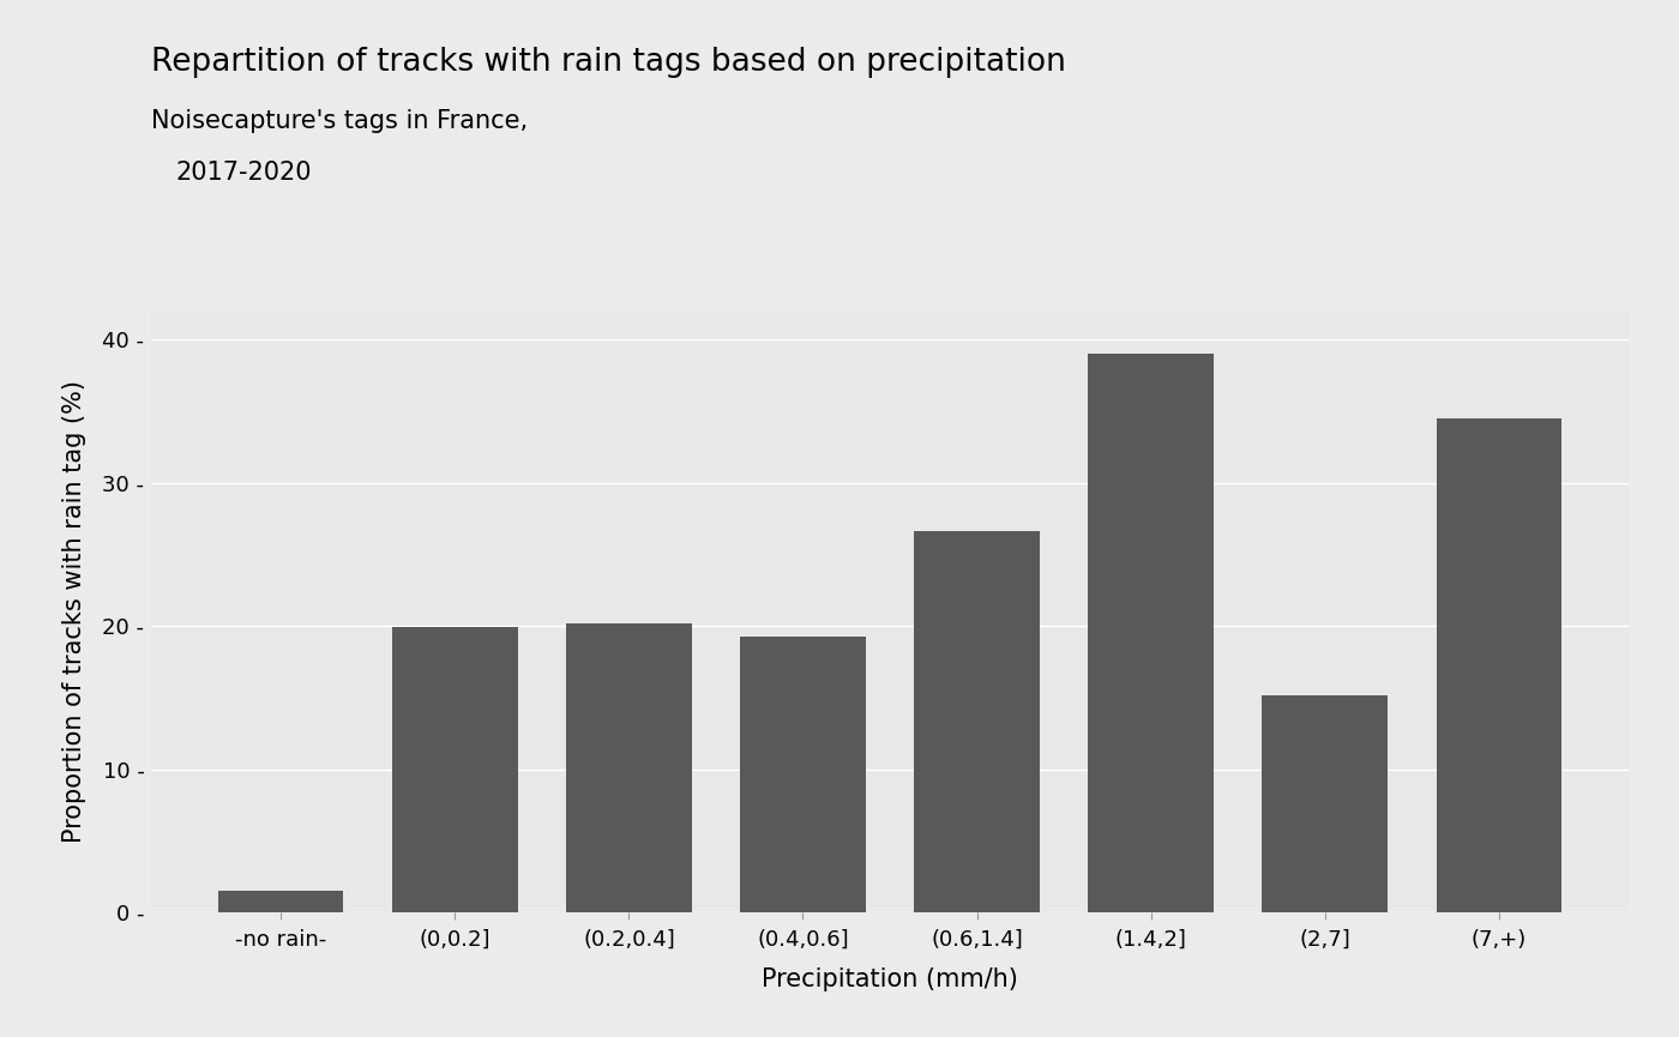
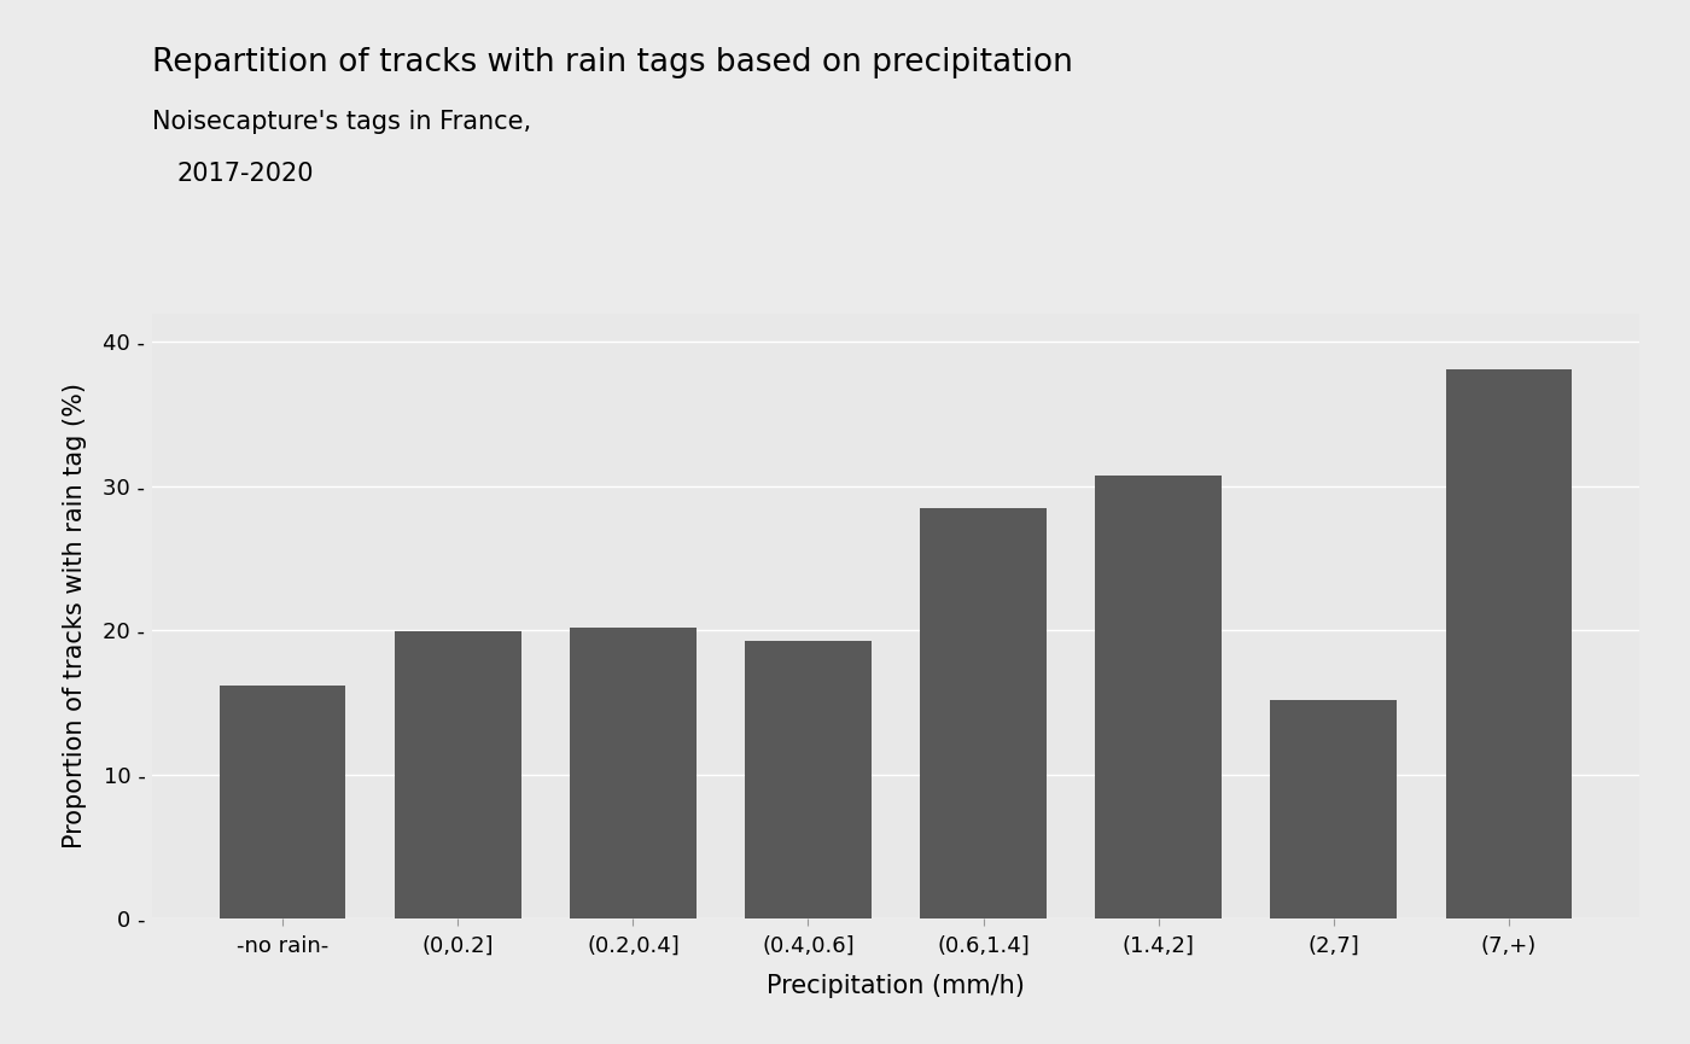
-no rain-: 1.5 - -> 16.2 -
(0.6,1.4]: 26.6 - -> 28.5 -
(1.4,2]: 39.0 - -> 30.7 -
(7,+): 34.5 - -> 38.1 -
